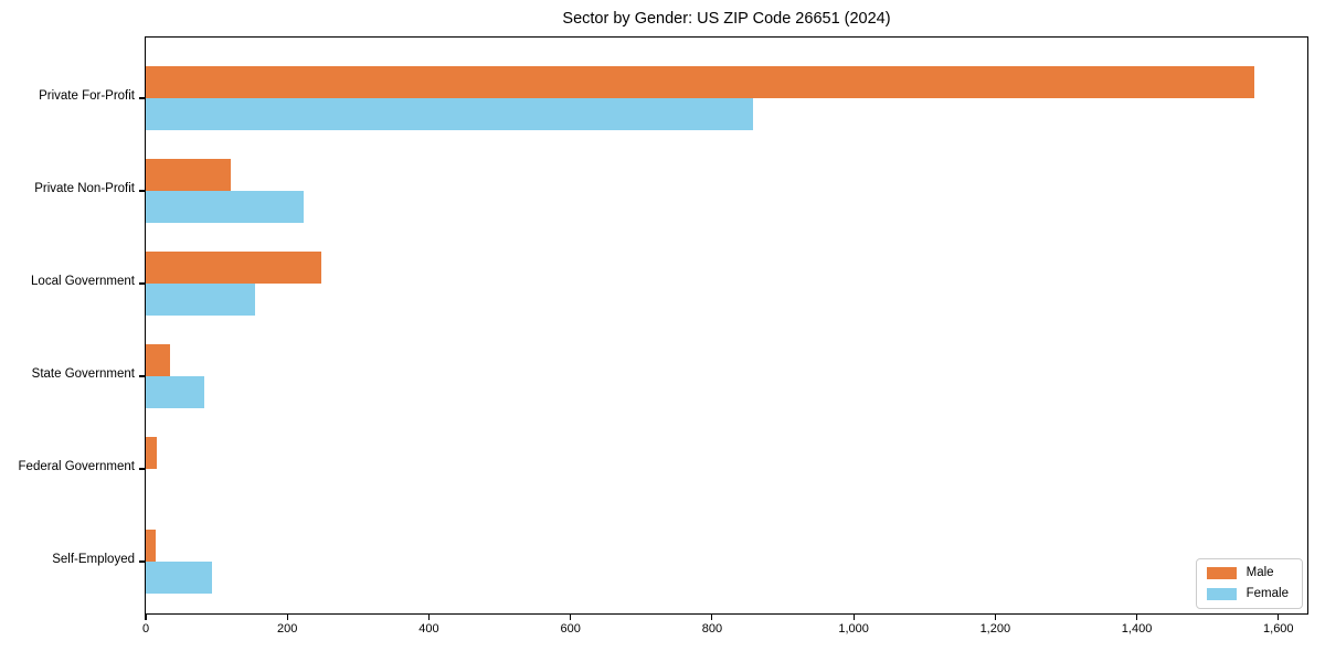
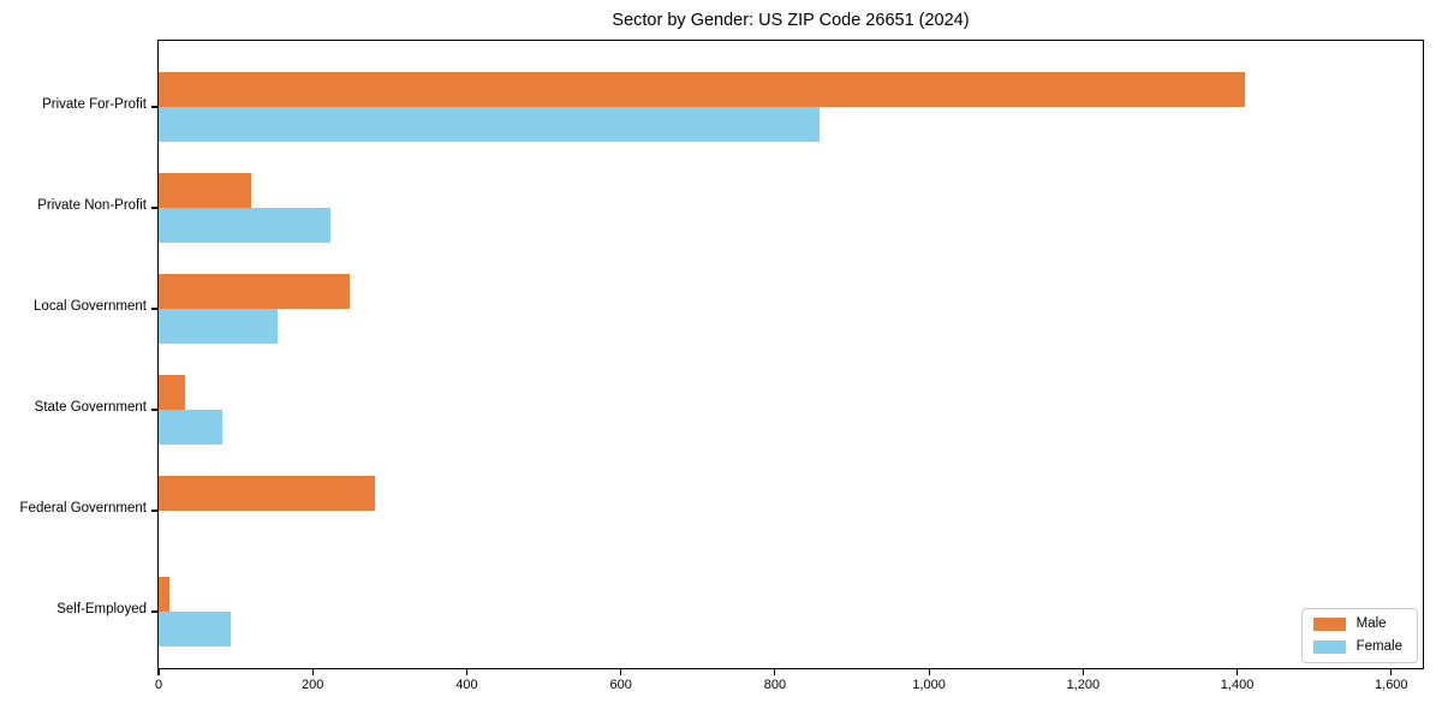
Male/Private For-Profit: 1570 -> 1410
Male/Federal Government: 20 -> 280
